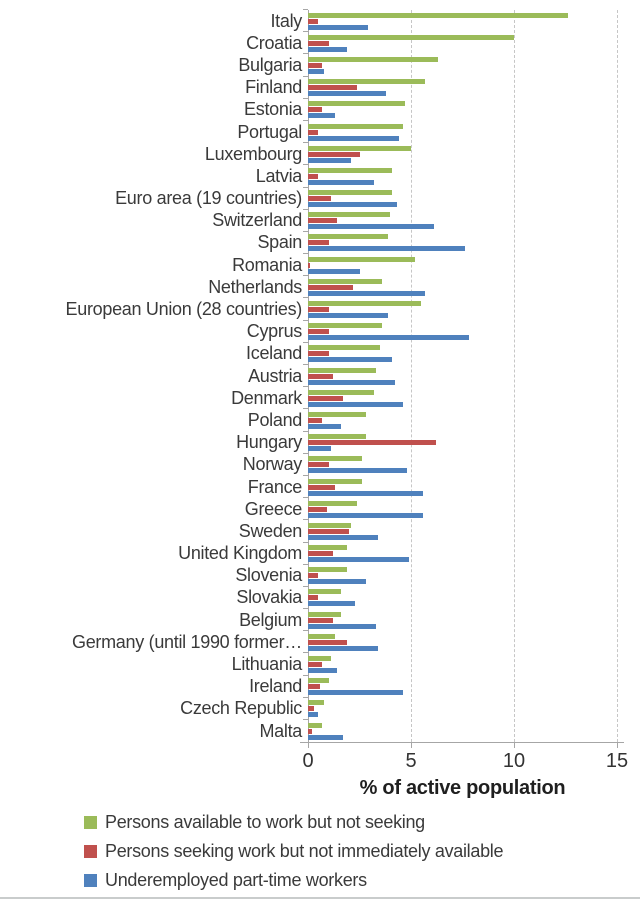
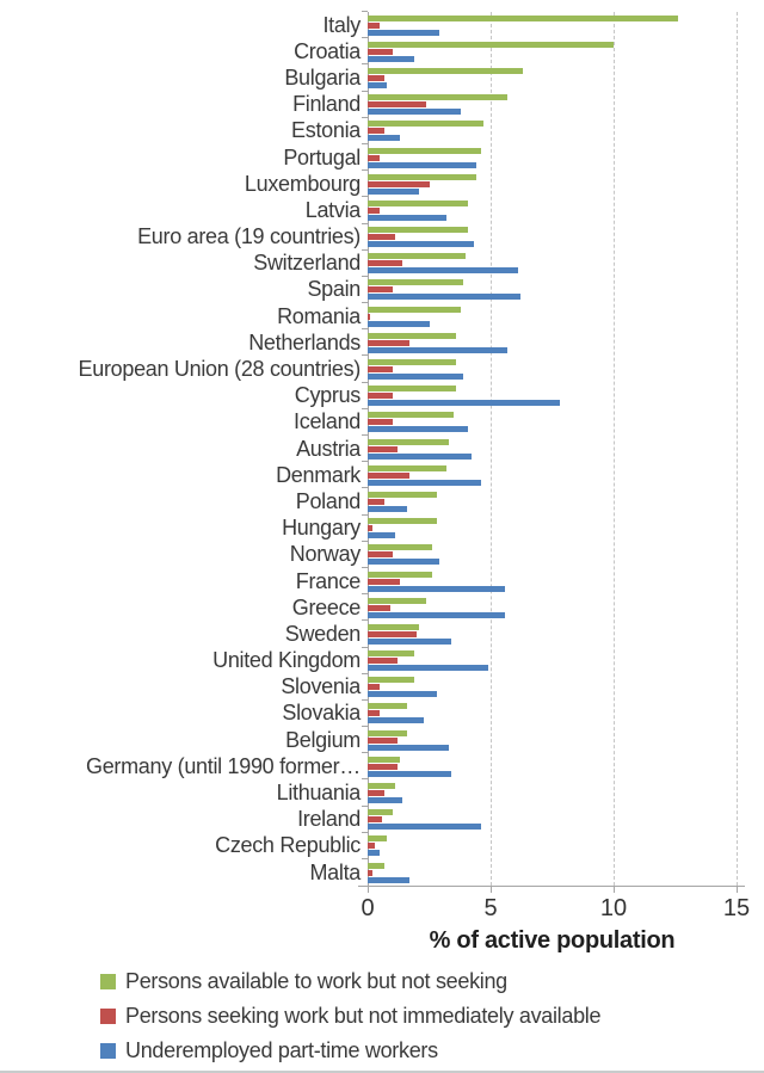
Persons available to work but not seeking/Luxembourg: 5.0 -> 4.4
Underemployed part-time workers/Spain: 7.6 -> 6.2
Persons available to work but not seeking/Romania: 5.2 -> 3.8
Persons seeking work but not immediately available/Netherlands: 2.2 -> 1.7
Persons available to work but not seeking/European Union (28 countries): 5.5 -> 3.6
Persons seeking work but not immediately available/Hungary: 6.2 -> 0.2
Underemployed part-time workers/Norway: 4.8 -> 2.9
Persons seeking work but not immediately available/Germany (until 1990 former…: 1.9 -> 1.2
